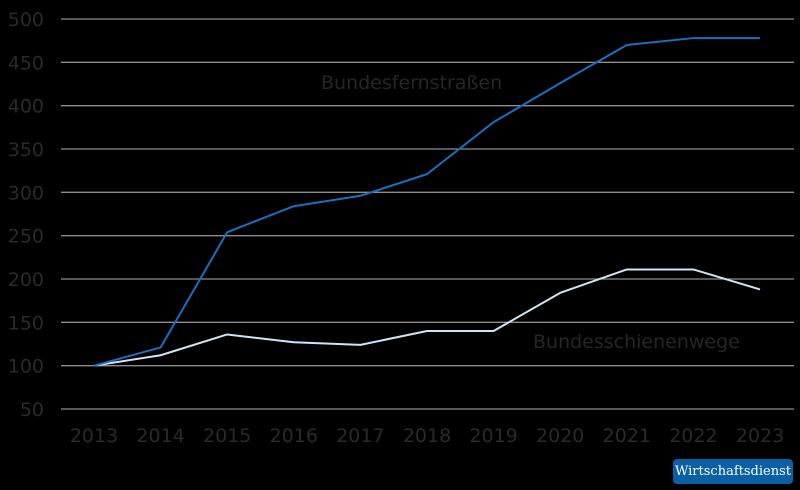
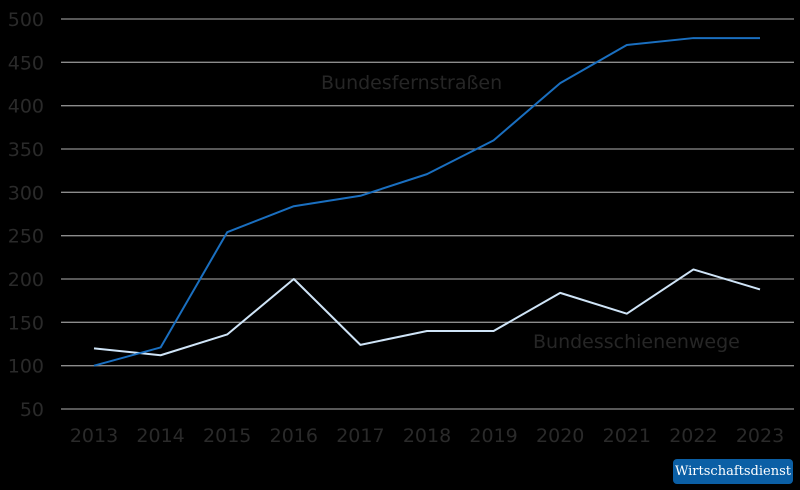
Bundesschienenwege/2013: 100 -> 120
Bundesschienenwege/2016: 130 -> 200
Bundesfernstraßen/2019: 380 -> 360
Bundesschienenwege/2021: 210 -> 160
